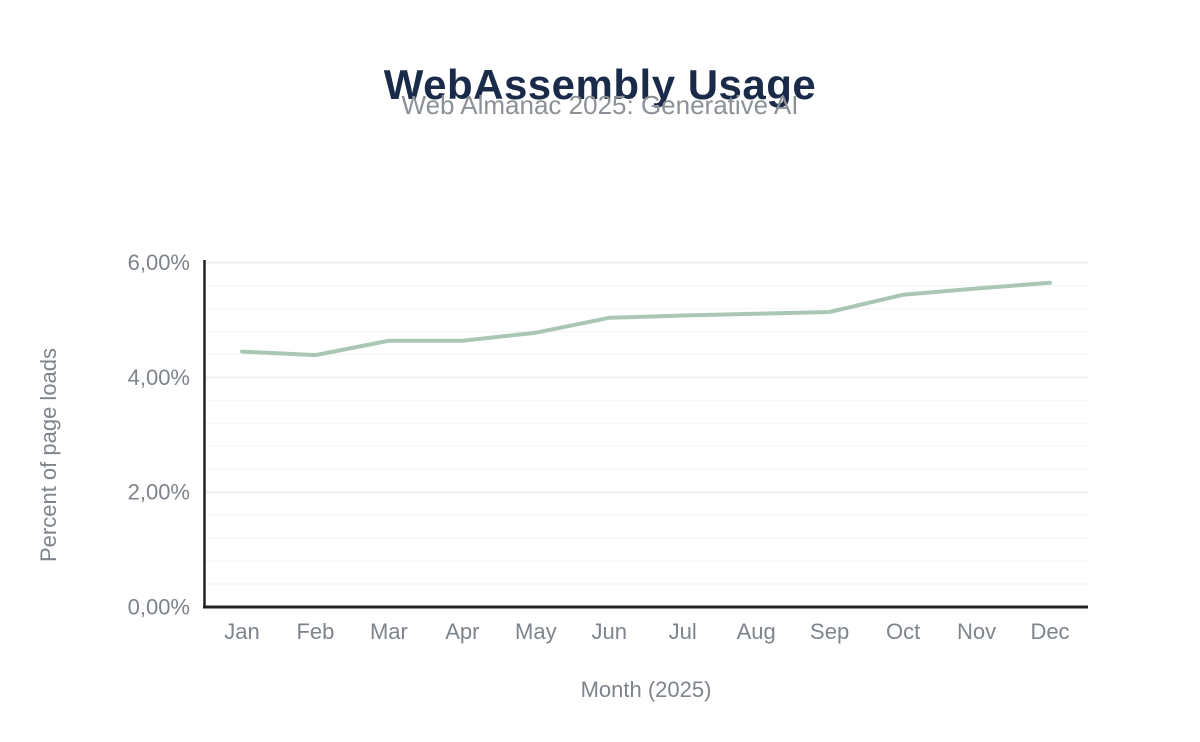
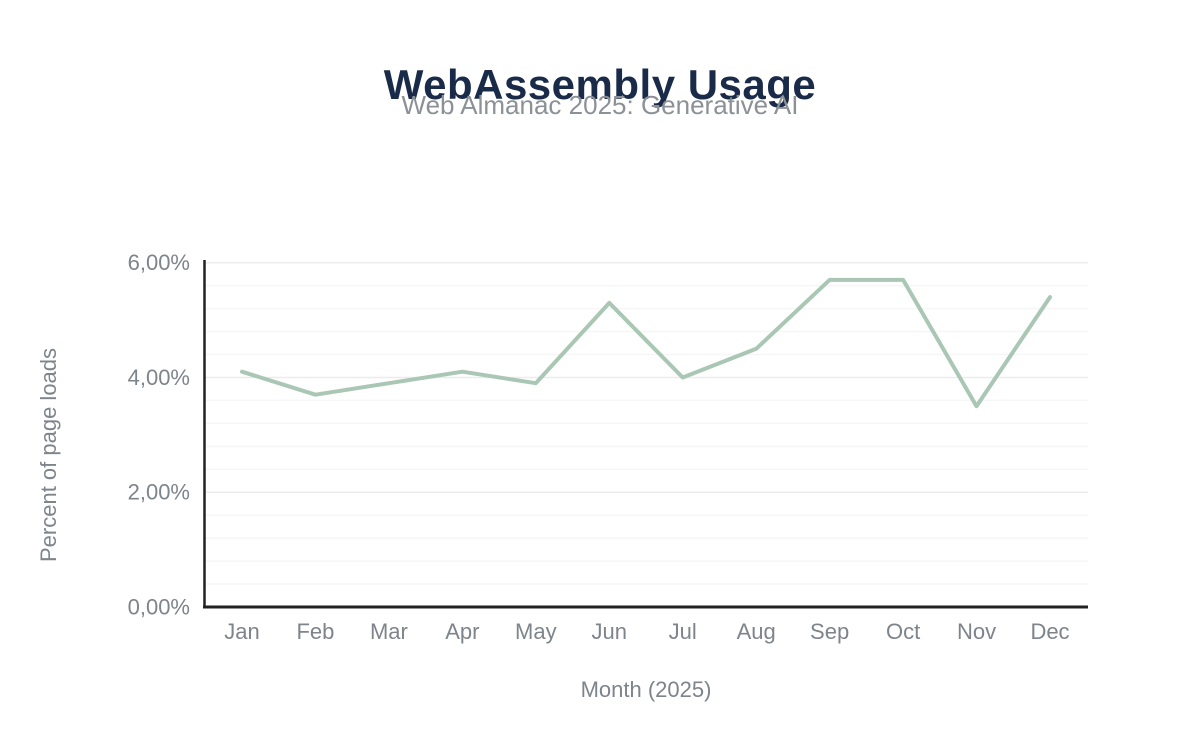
Jan: 4,5% -> 4,1%
Feb: 4,4% -> 3,7%
Mar: 4,6% -> 3,9%
Apr: 4,6% -> 4,1%
May: 4,8% -> 3,9%
Jun: 5,0% -> 5,3%
Jul: 5,1% -> 4,0%
Aug: 5,1% -> 4,5%
Sep: 5,1% -> 5,7%
Oct: 5,4% -> 5,7%
Nov: 5,5% -> 3,5%
Dec: 5,7% -> 5,4%
